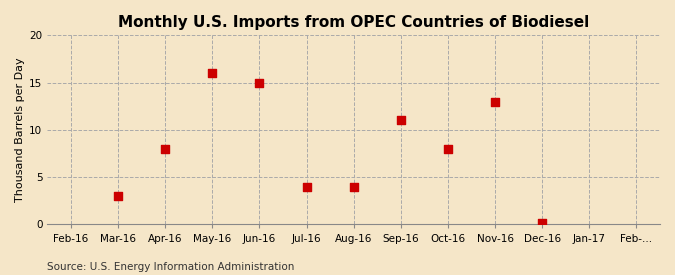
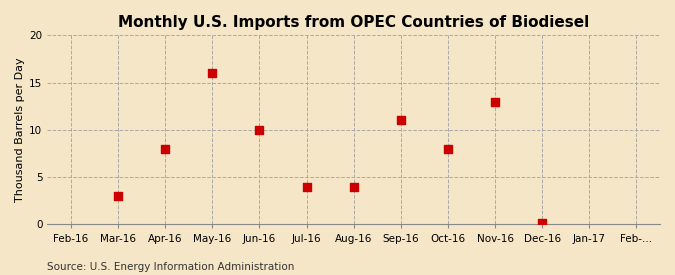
Jun-16: 15.0 -> 10.0
